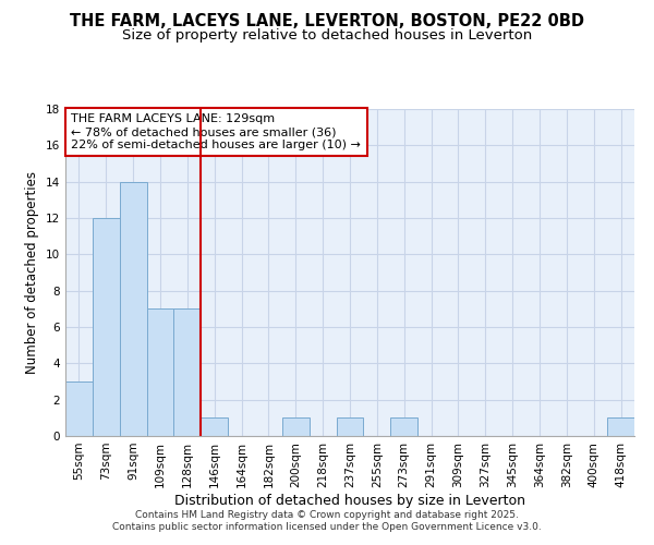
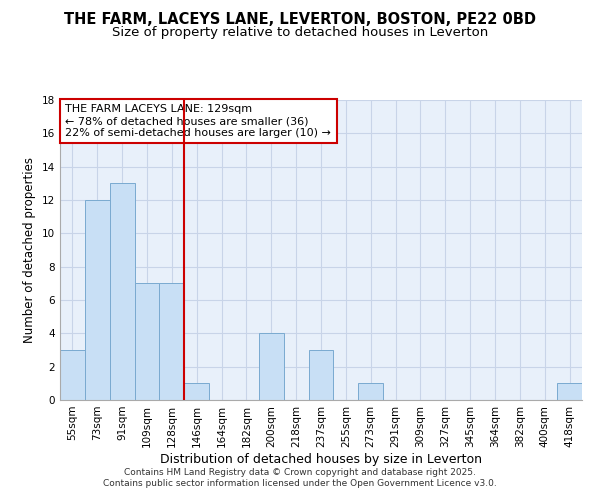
91sqm: 14 -> 13
200sqm: 1 -> 4
237sqm: 1 -> 3
